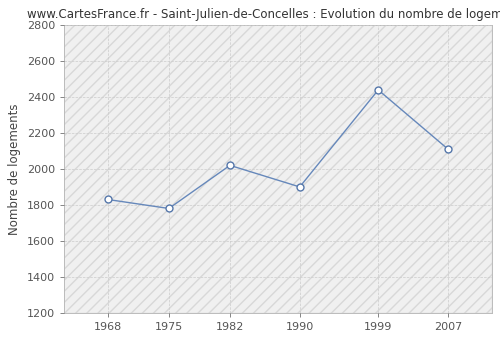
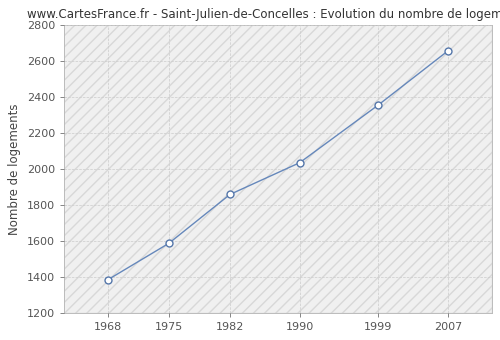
1968: 1830 -> 1380
1975: 1780 -> 1590
1982: 2020 -> 1860
1990: 1900 -> 2040
1999: 2440 -> 2360
2007: 2110 -> 2660
